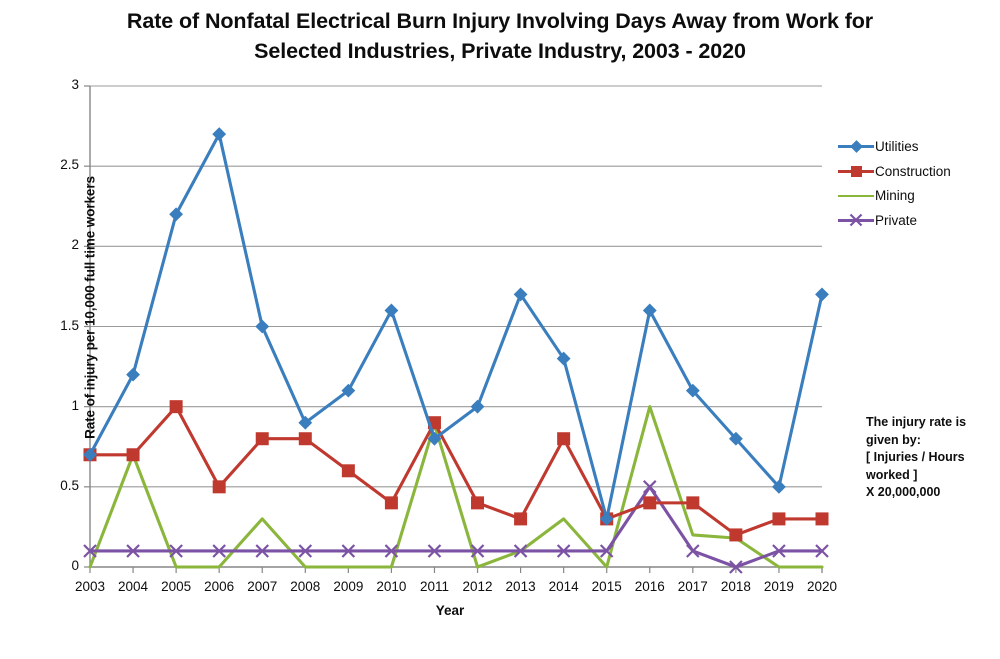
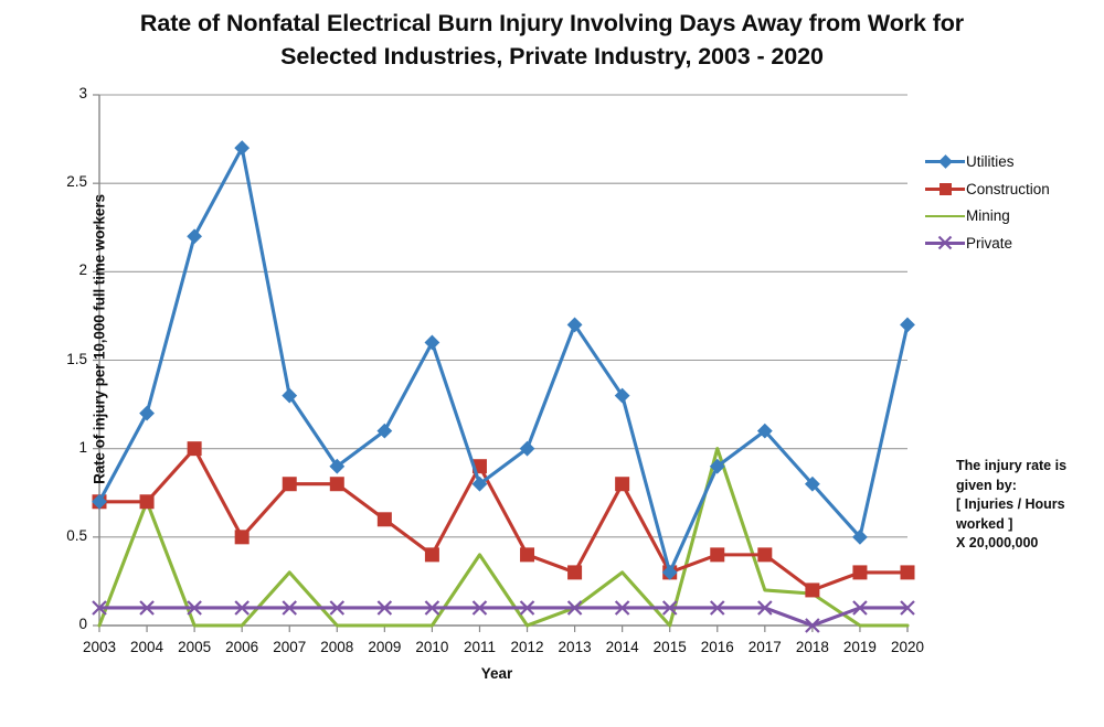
Utilities/2007: 1.5 -> 1.3
Mining/2011: 0.89 -> 0.40
Utilities/2016: 1.6 -> 0.9
Private/2016: 0.5 -> 0.1
